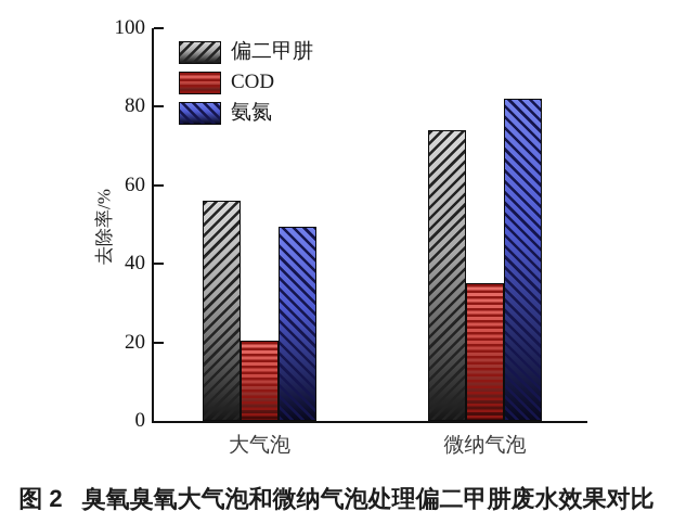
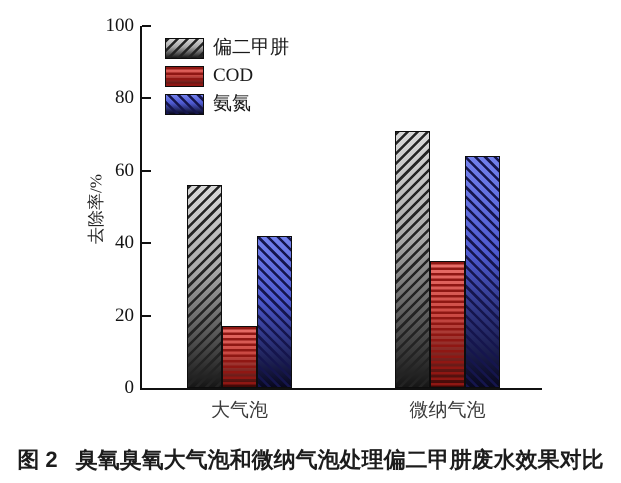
COD/大气泡: 20 -> 17
氨氮/大气泡: 50 -> 42
偏二甲肼/微纳气泡: 74 -> 71
氨氮/微纳气泡: 82 -> 64
